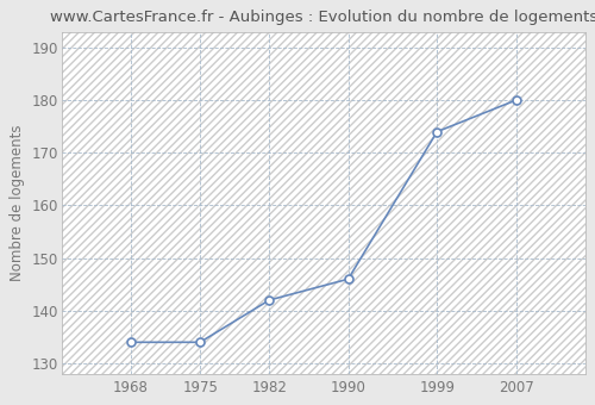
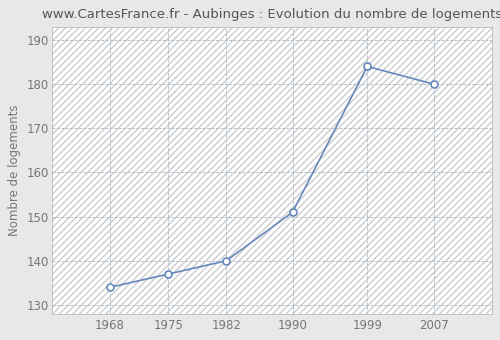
1975: 134 -> 137
1982: 142 -> 140
1990: 146 -> 151
1999: 174 -> 184
